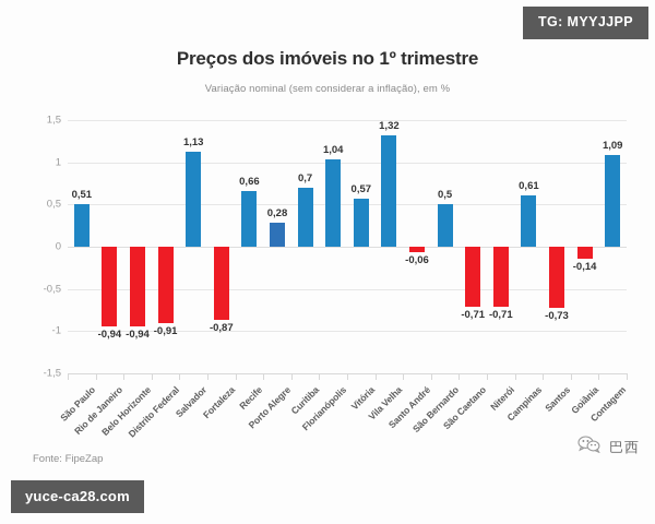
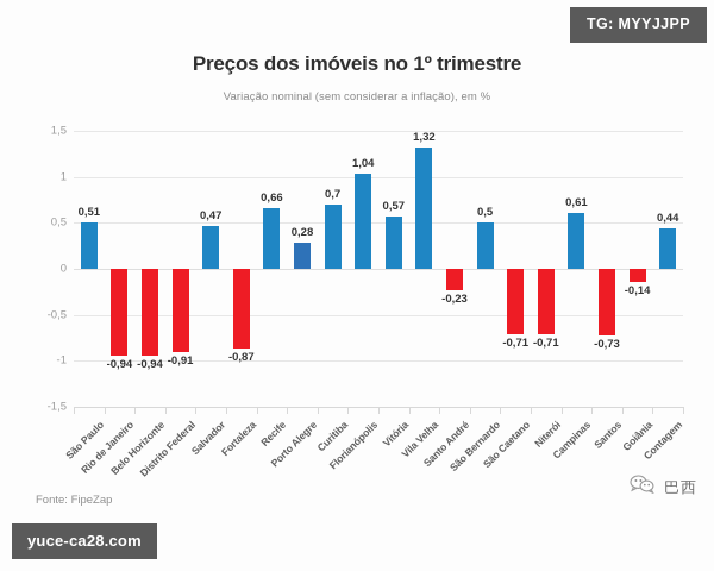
Salvador: 1,13 -> 0,47
Santo André: -0,06 -> -0,23
Contagem: 1,09 -> 0,44
